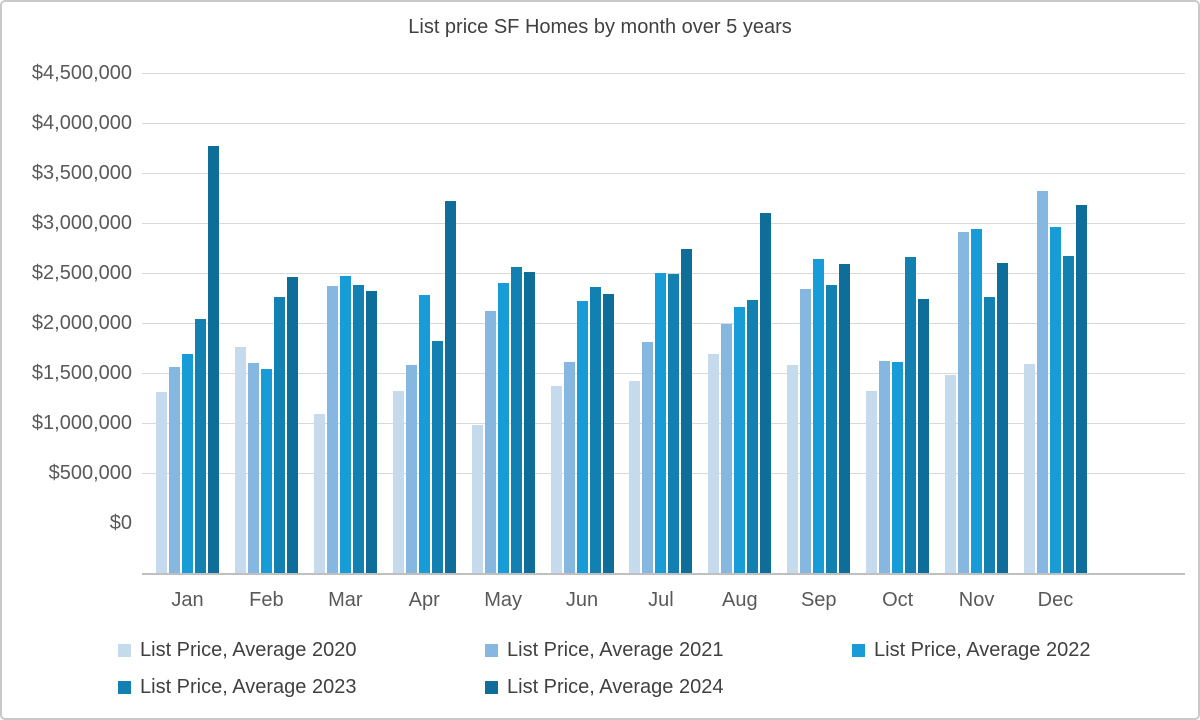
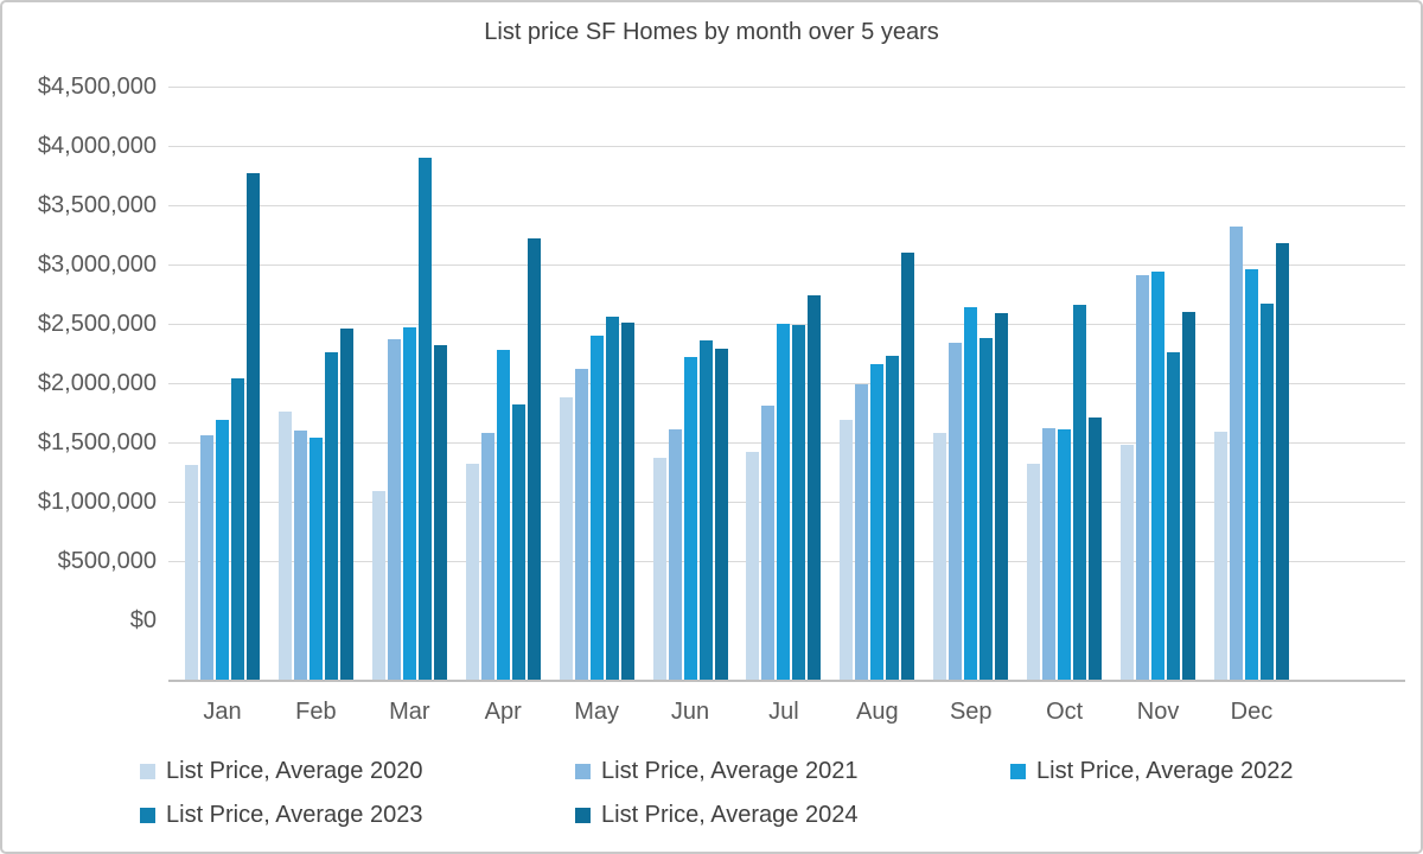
List Price, Average 2023/Mar: $2590000 -> $3960000
List Price, Average 2020/May: $1330000 -> $2140000
List Price, Average 2024/Oct: $2470000 -> $1990000
